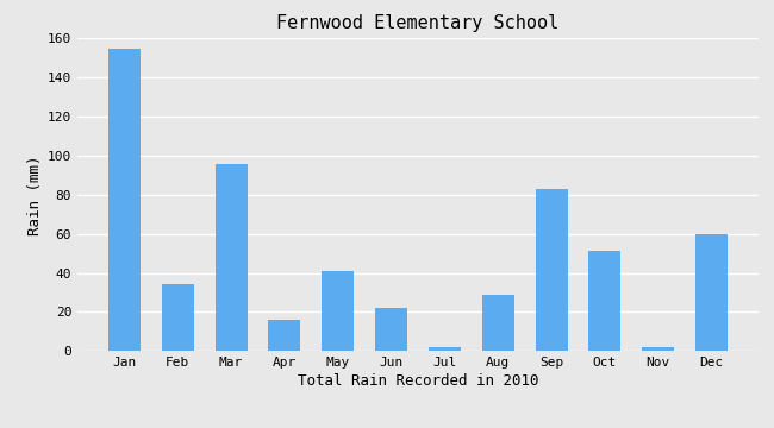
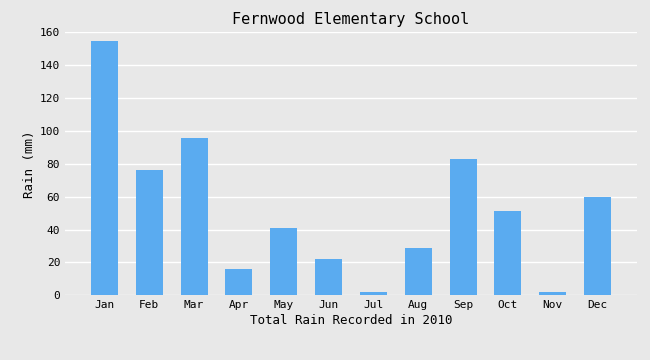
Feb: 34 -> 76
